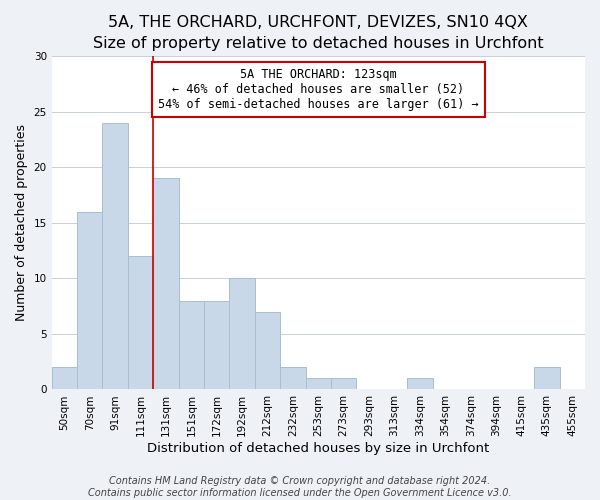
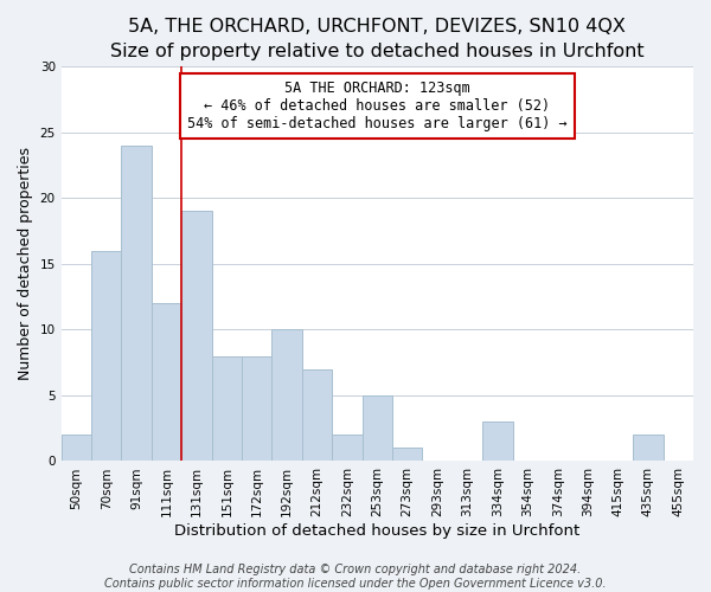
253sqm: 1 -> 5
334sqm: 1 -> 3
